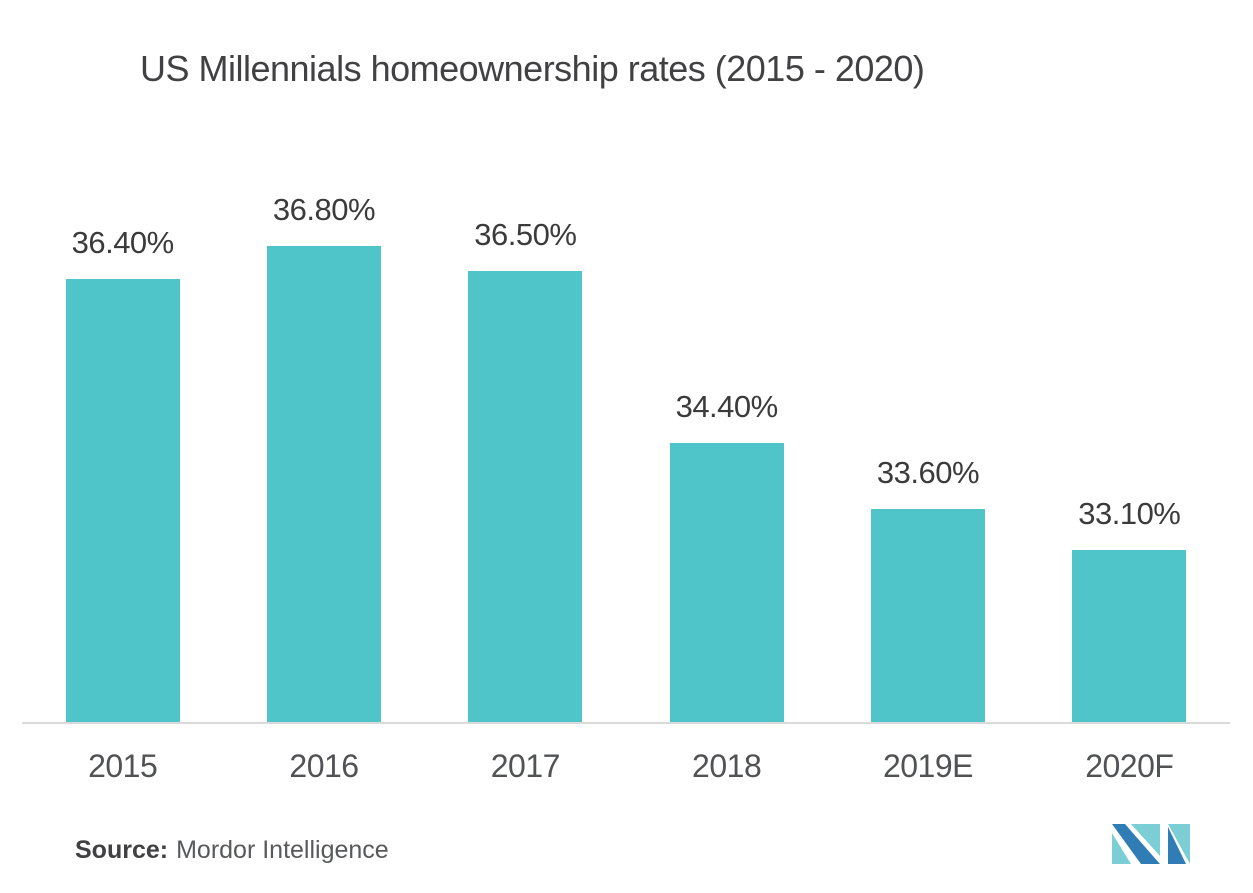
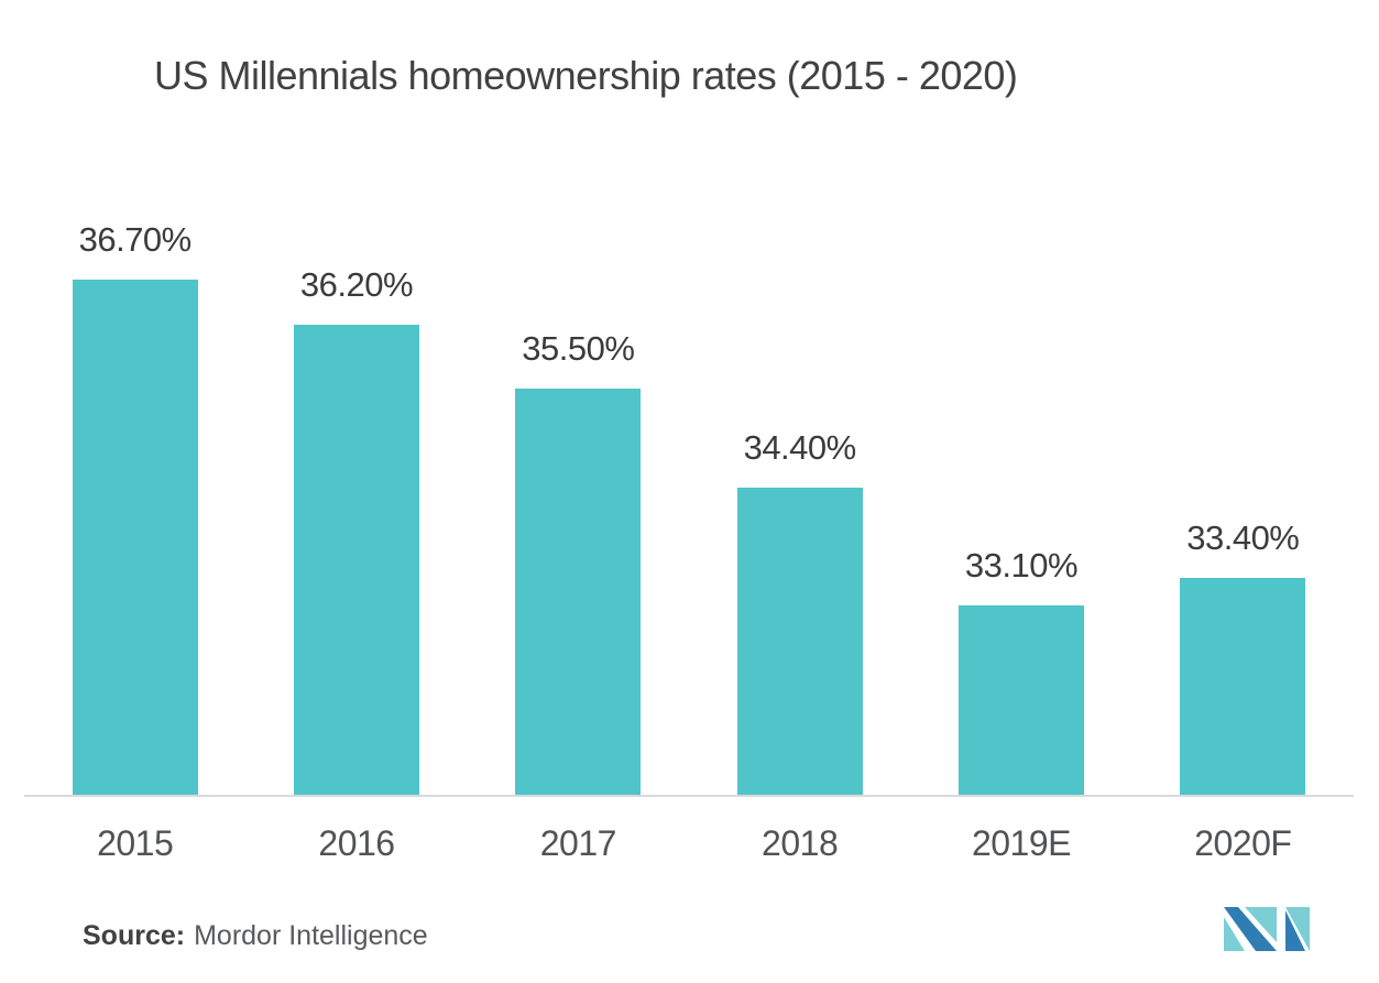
2015: 36.40% -> 36.70%
2016: 36.80% -> 36.20%
2017: 36.50% -> 35.50%
2019E: 33.60% -> 33.10%
2020F: 33.10% -> 33.40%
